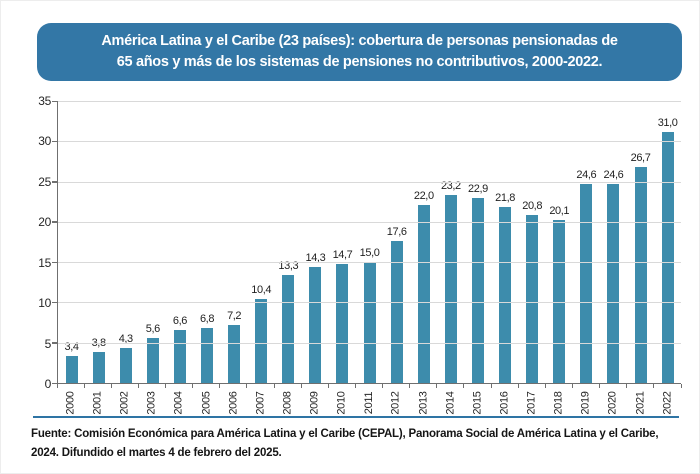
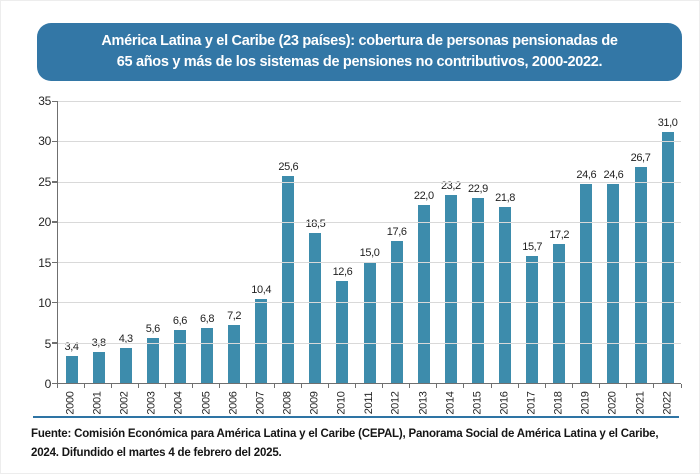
2008: 13,3 -> 25,6
2009: 14,3 -> 18,5
2010: 14,7 -> 12,6
2017: 20,8 -> 15,7
2018: 20,1 -> 17,2
